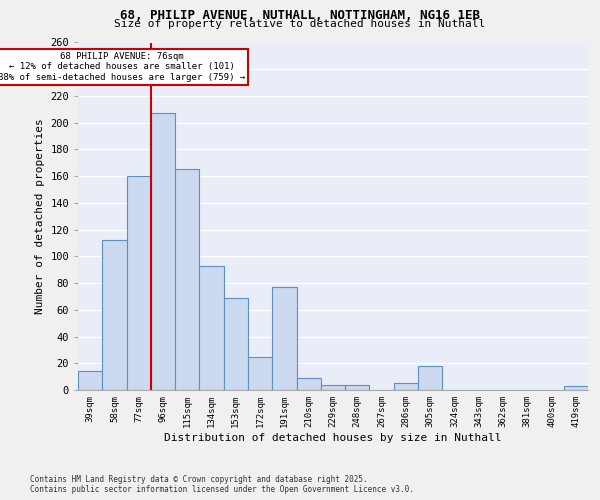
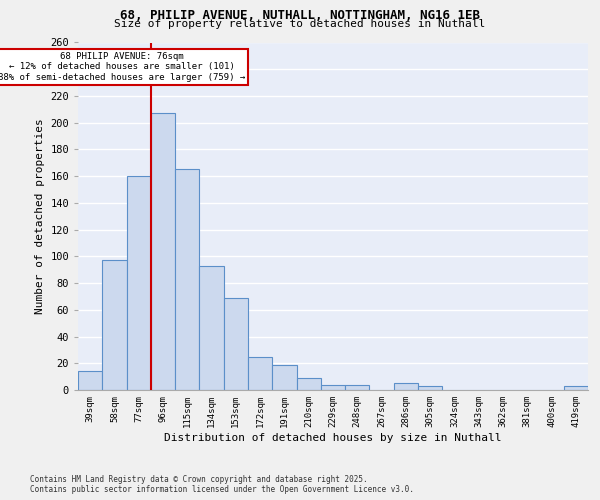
58sqm: 112 -> 97
191sqm: 77 -> 19
305sqm: 18 -> 3
